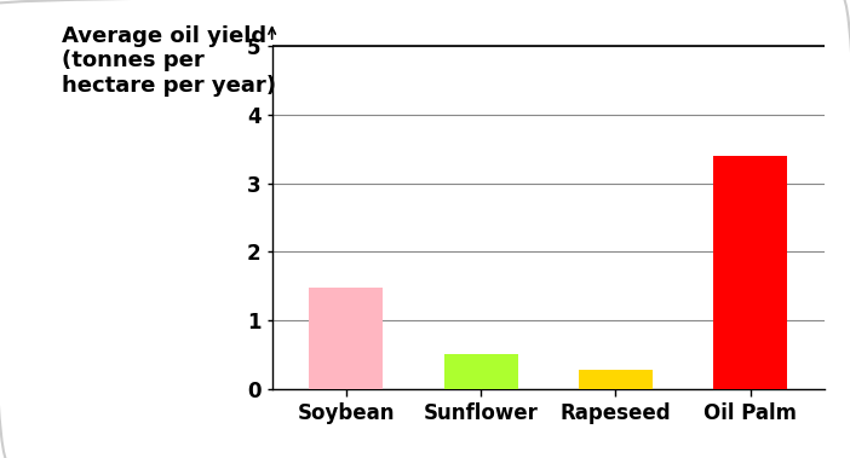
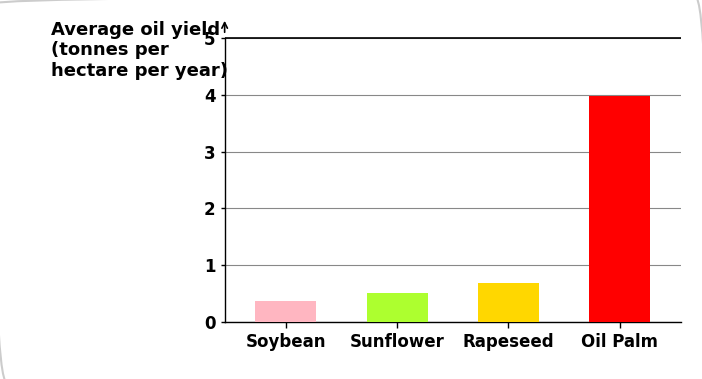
Soybean: 1.48 -> 0.38
Rapeseed: 0.28 -> 0.68
Oil Palm: 3.40 -> 3.98
